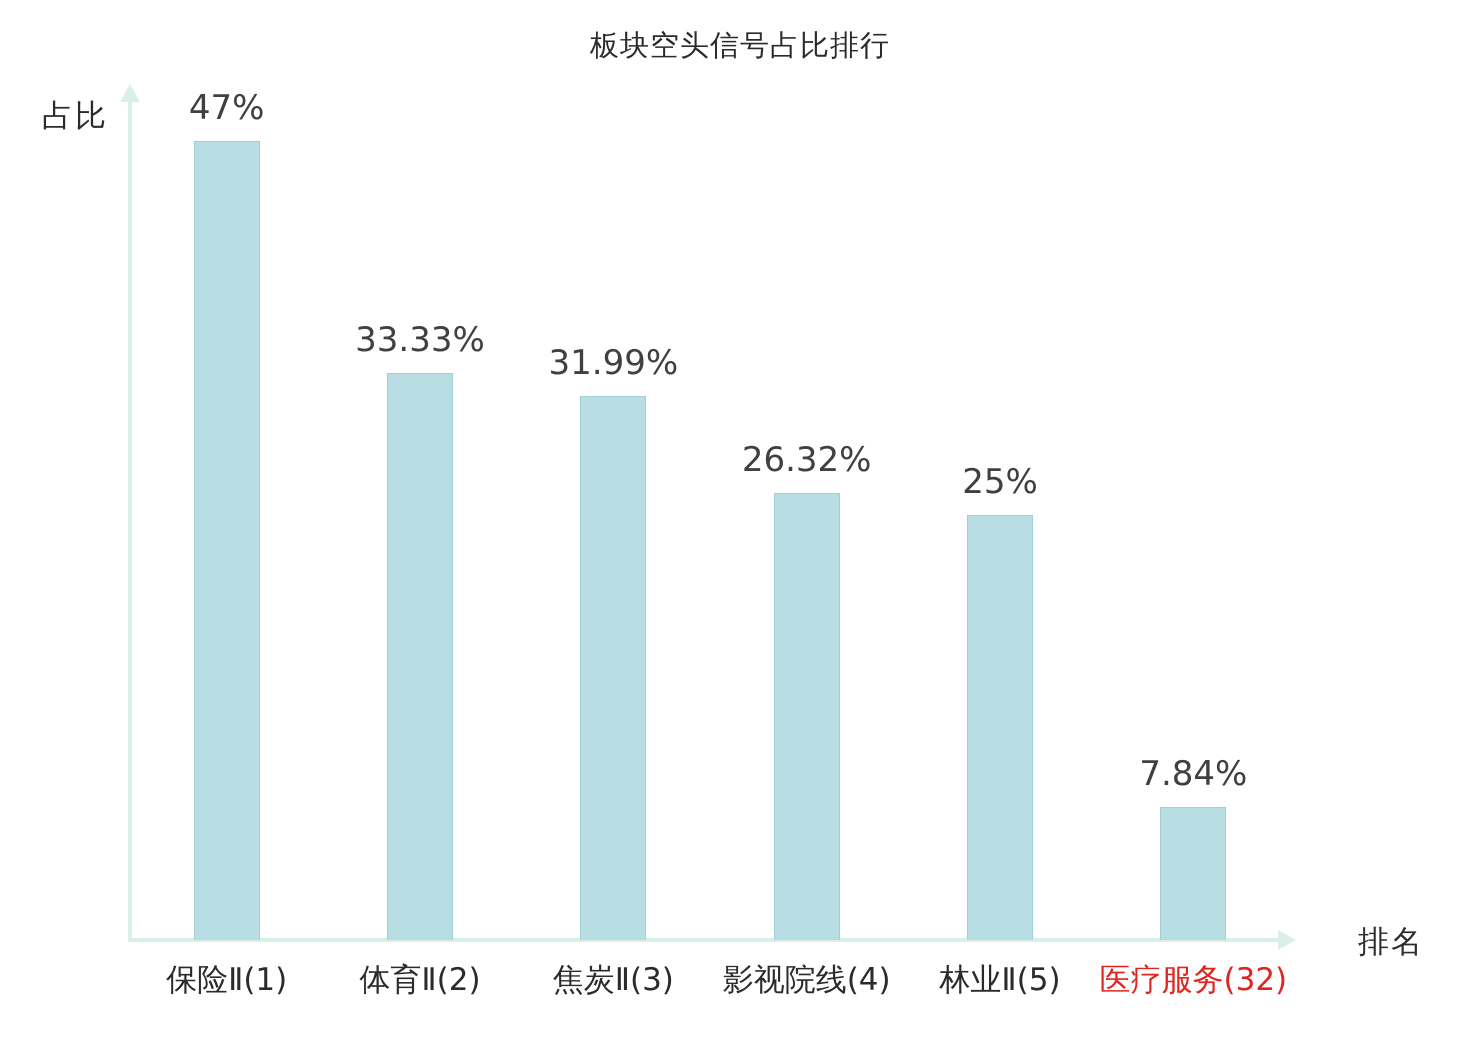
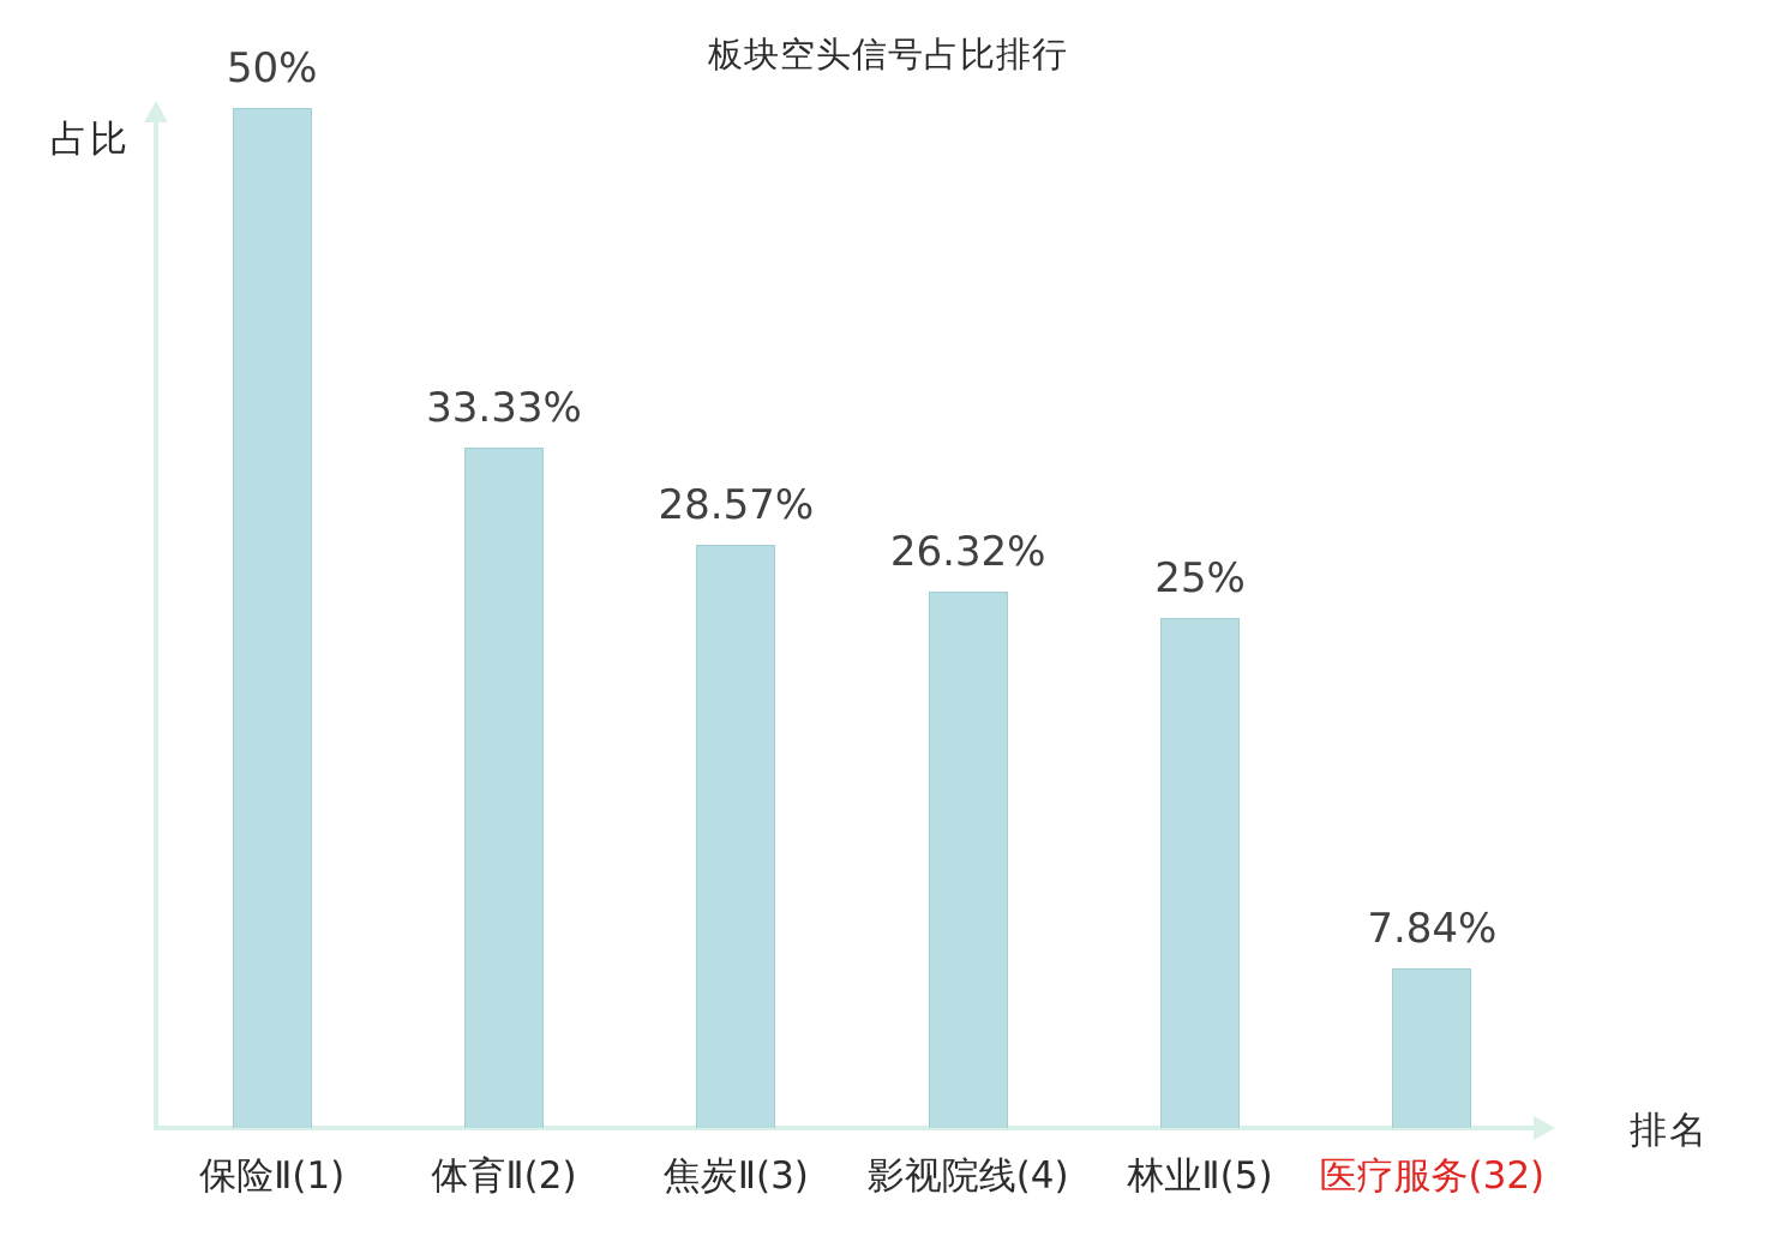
保险Ⅱ(1): 47% -> 50%
焦炭Ⅱ(3): 31.99% -> 28.57%
